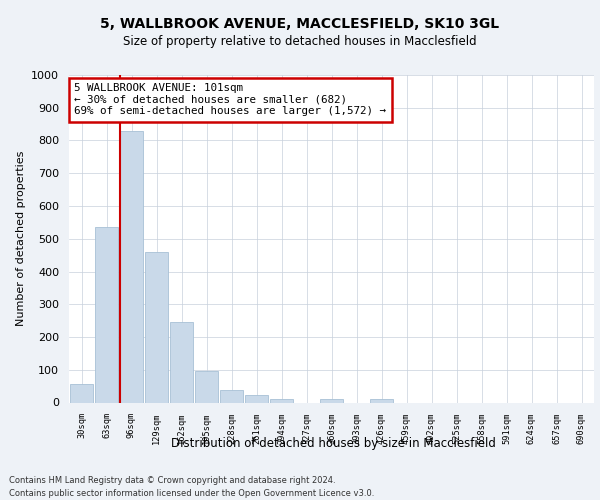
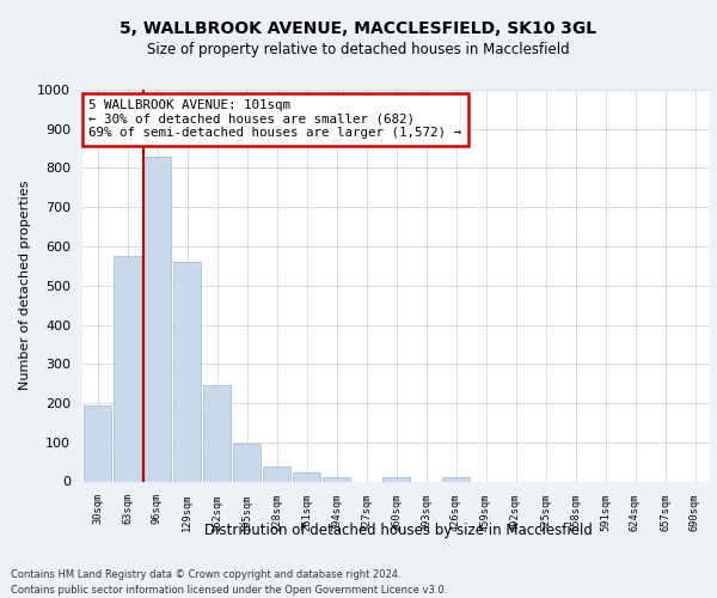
30sqm: 55 -> 195
63sqm: 535 -> 575
129sqm: 460 -> 560
